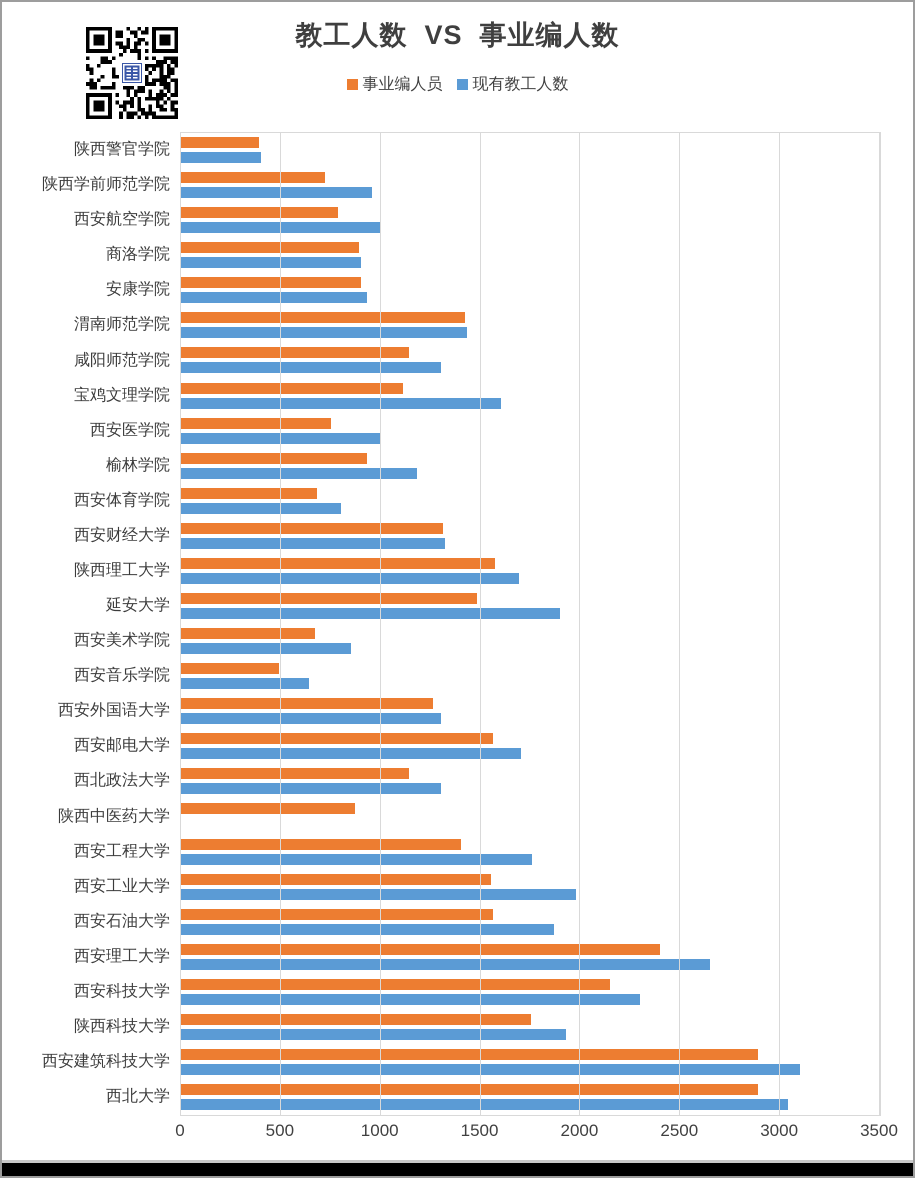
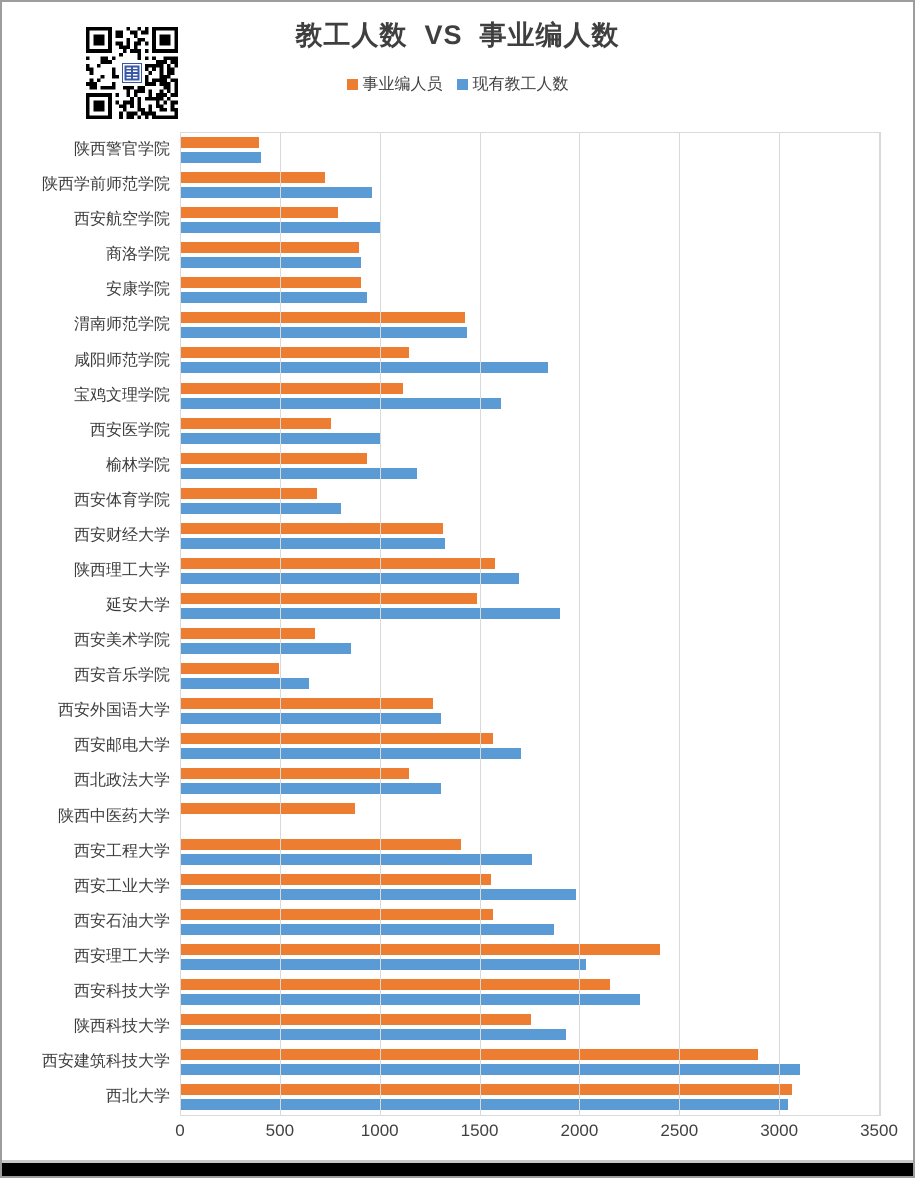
现有教工人数/咸阳师范学院: 1300 -> 1840
现有教工人数/西安理工大学: 2650 -> 2030
事业编人员/西北大学: 2890 -> 3060
